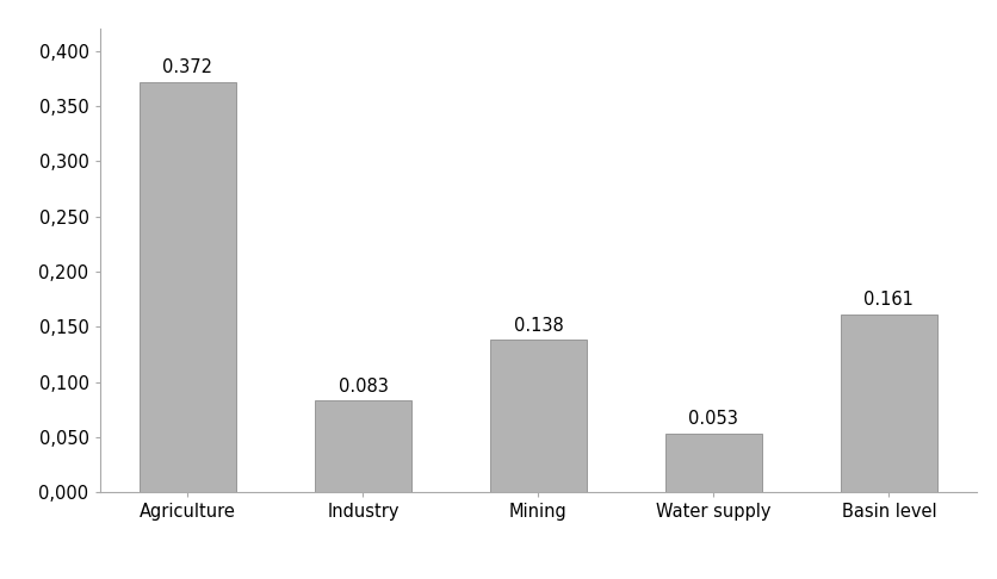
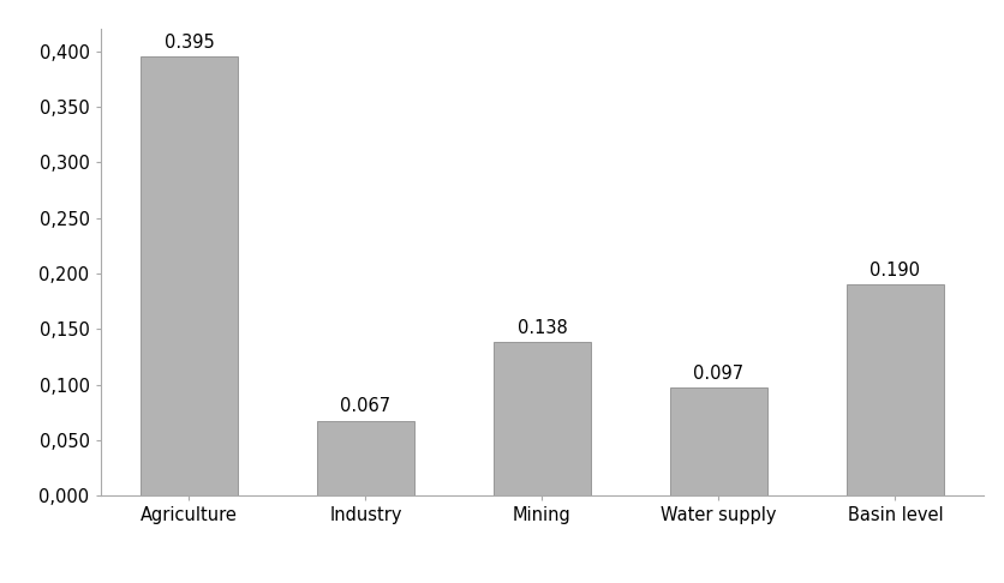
Agriculture: 0.372 -> 0.395
Industry: 0.083 -> 0.067
Water supply: 0.053 -> 0.097
Basin level: 0.161 -> 0.190
